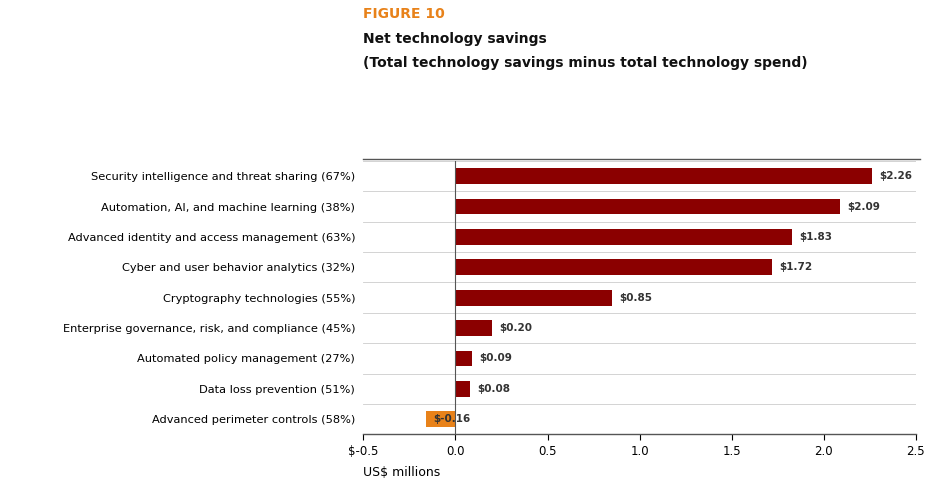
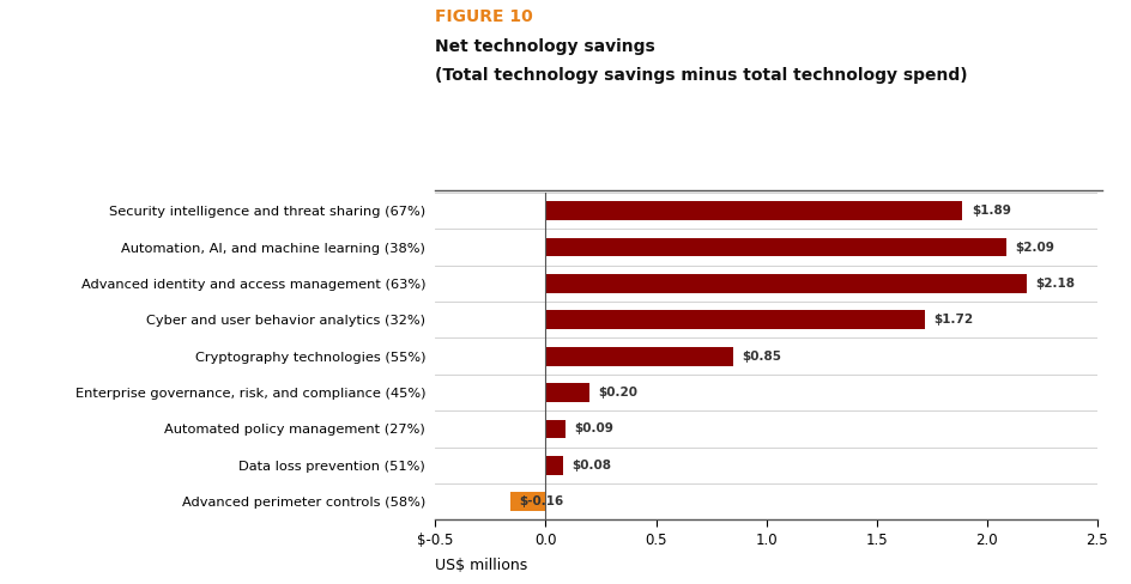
Security intelligence and threat sharing (67%): $2.26 -> $1.89
Advanced identity and access management (63%): $1.83 -> $2.18
